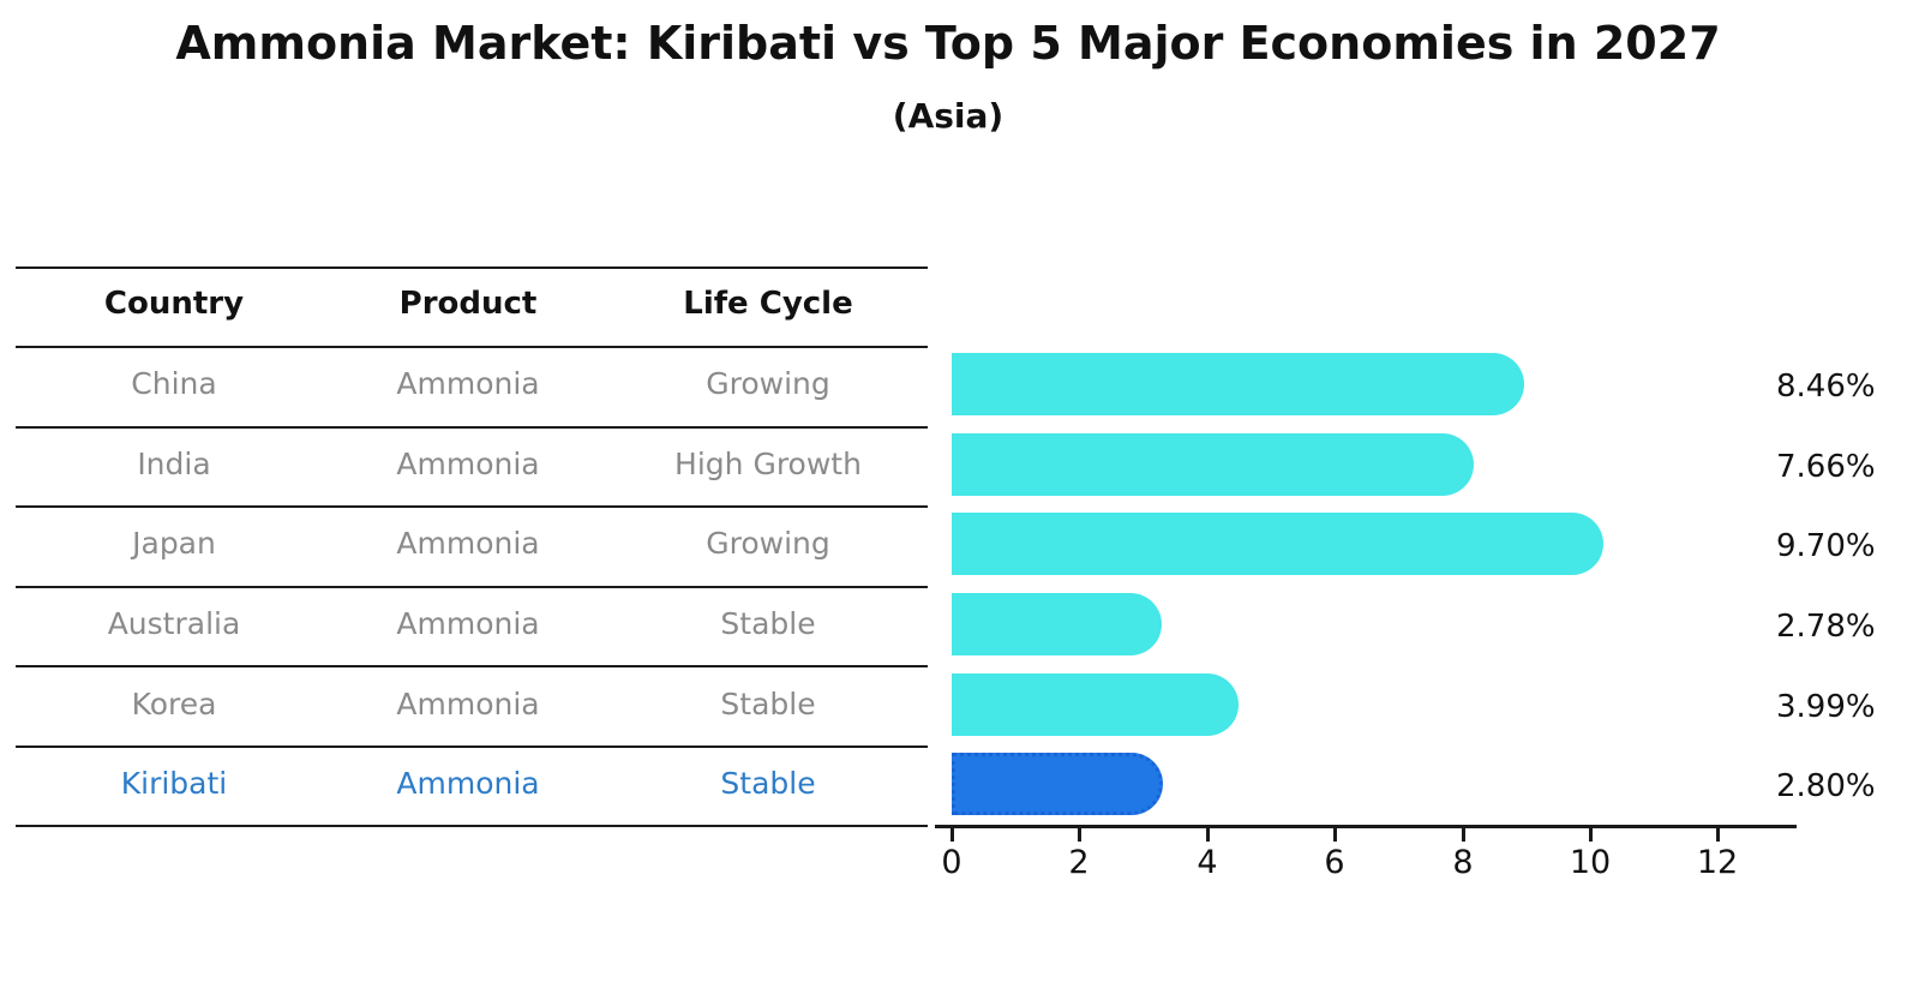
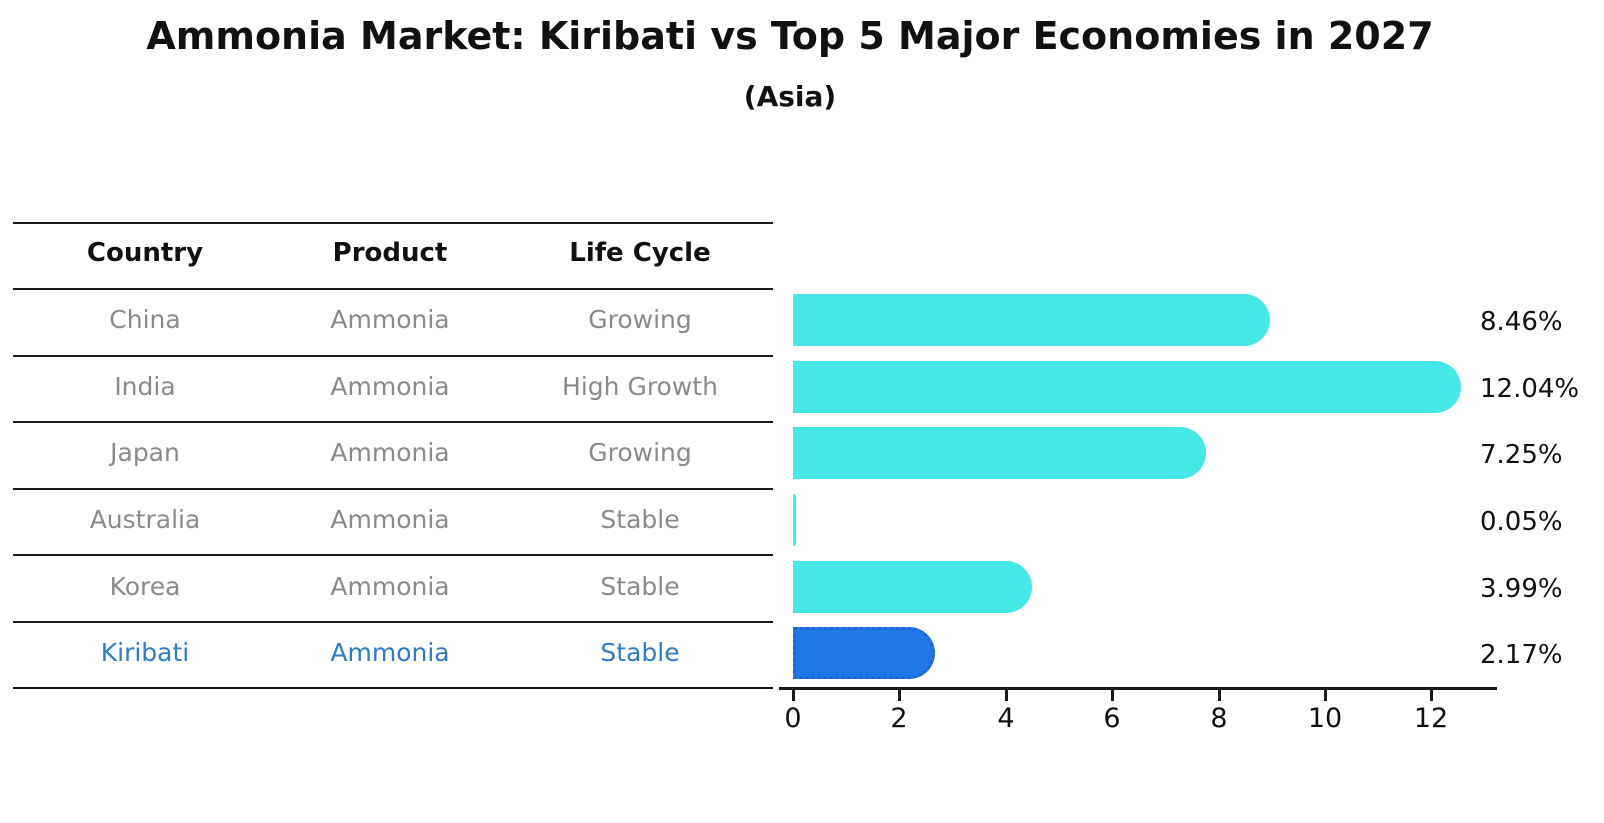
India: 7.66% -> 12.04%
Japan: 9.70% -> 7.25%
Australia: 2.78% -> 0.05%
Kiribati: 2.80% -> 2.17%
